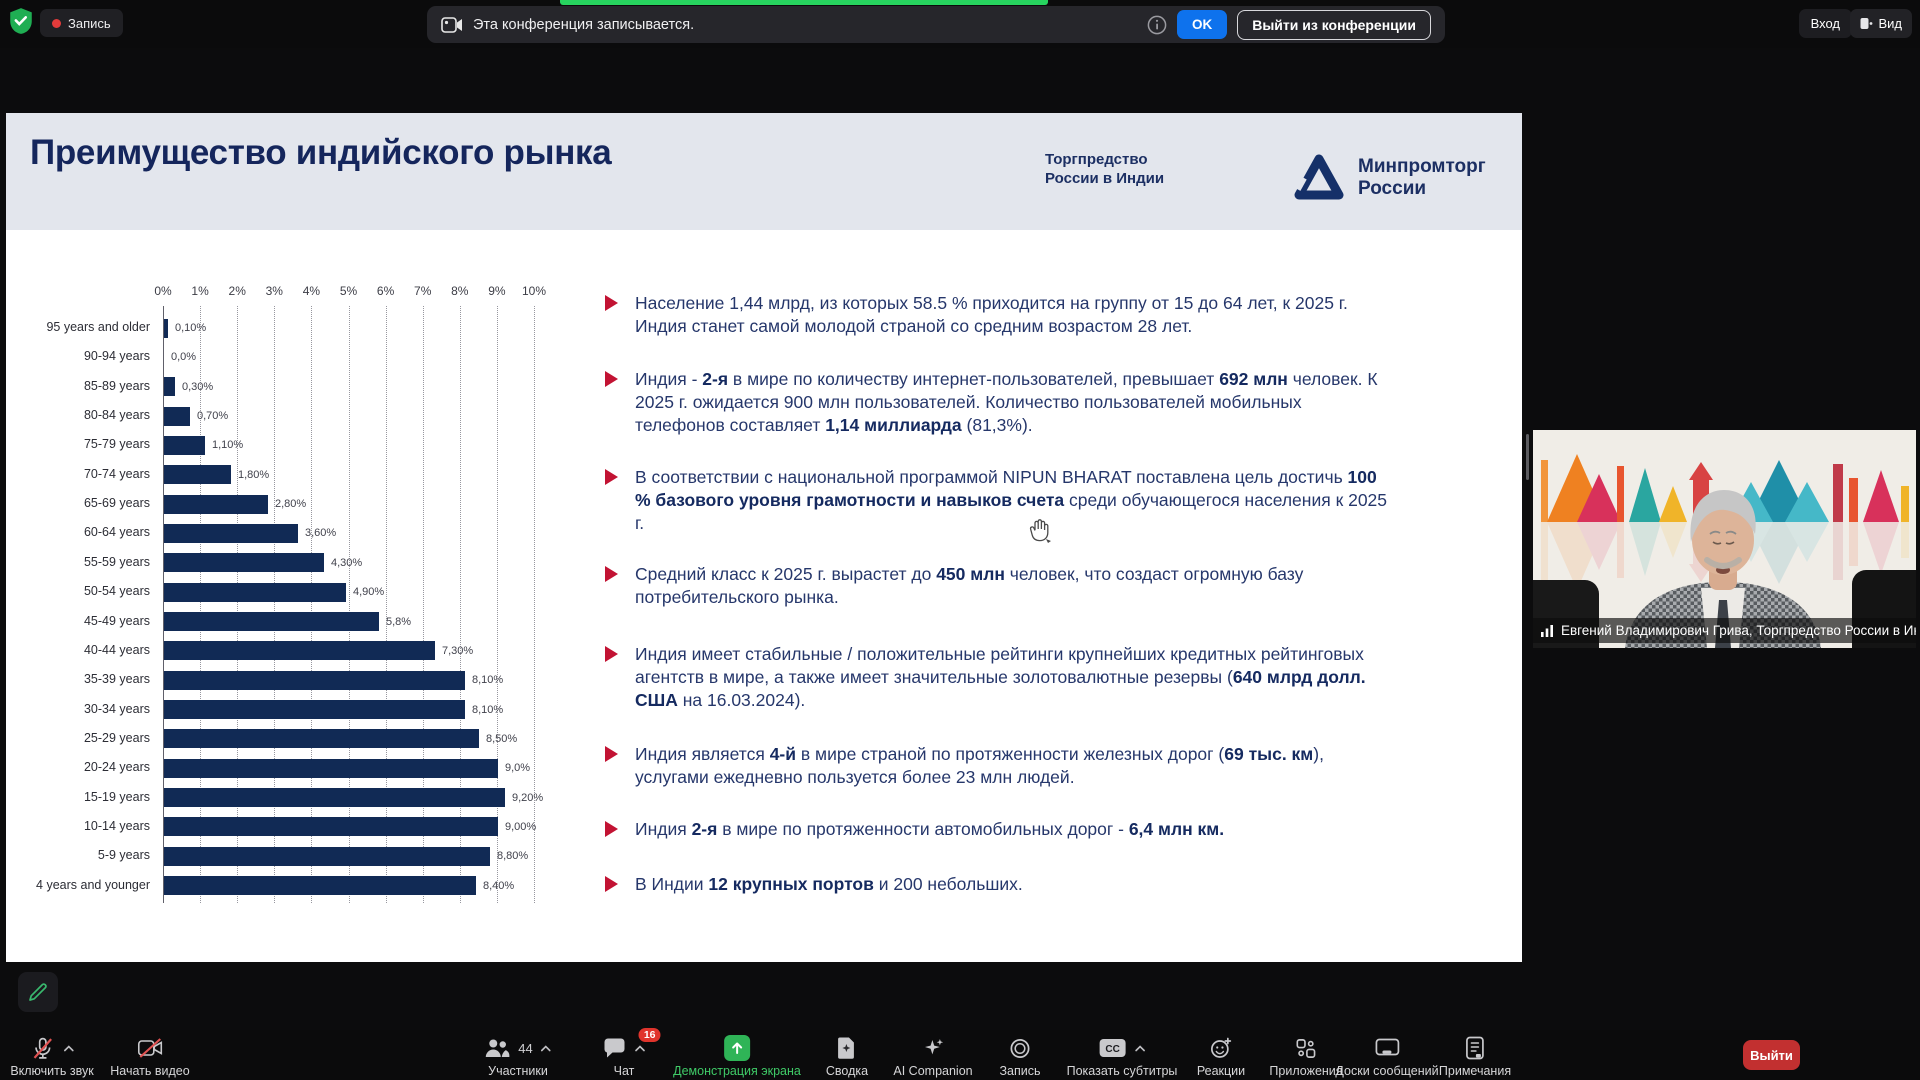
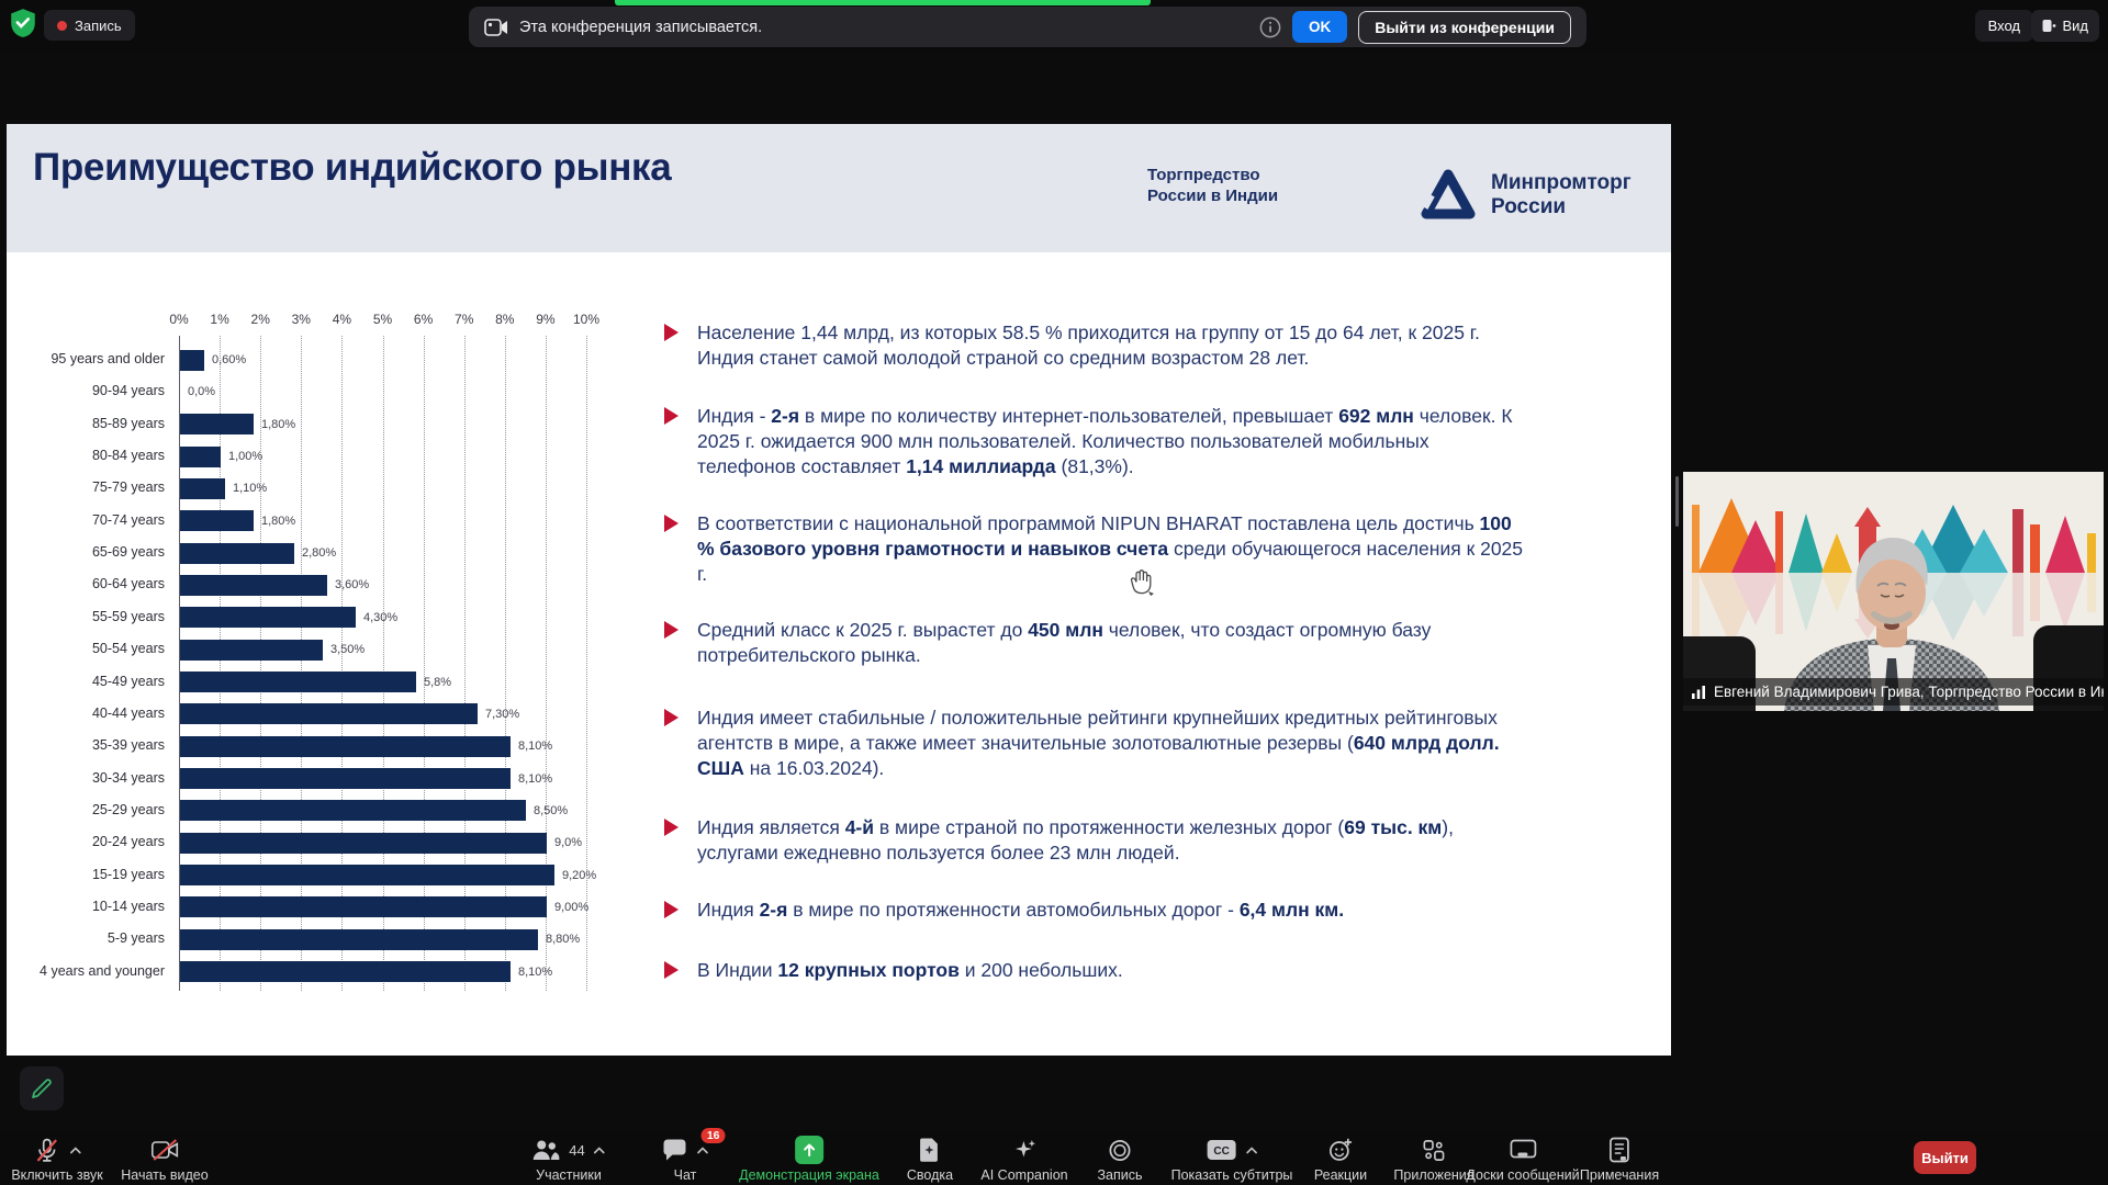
95 years and older: 0,10% -> 0,60%
85-89 years: 0,30% -> 1,80%
80-84 years: 0,70% -> 1,00%
50-54 years: 4,90% -> 3,50%
4 years and younger: 8,40% -> 8,10%
